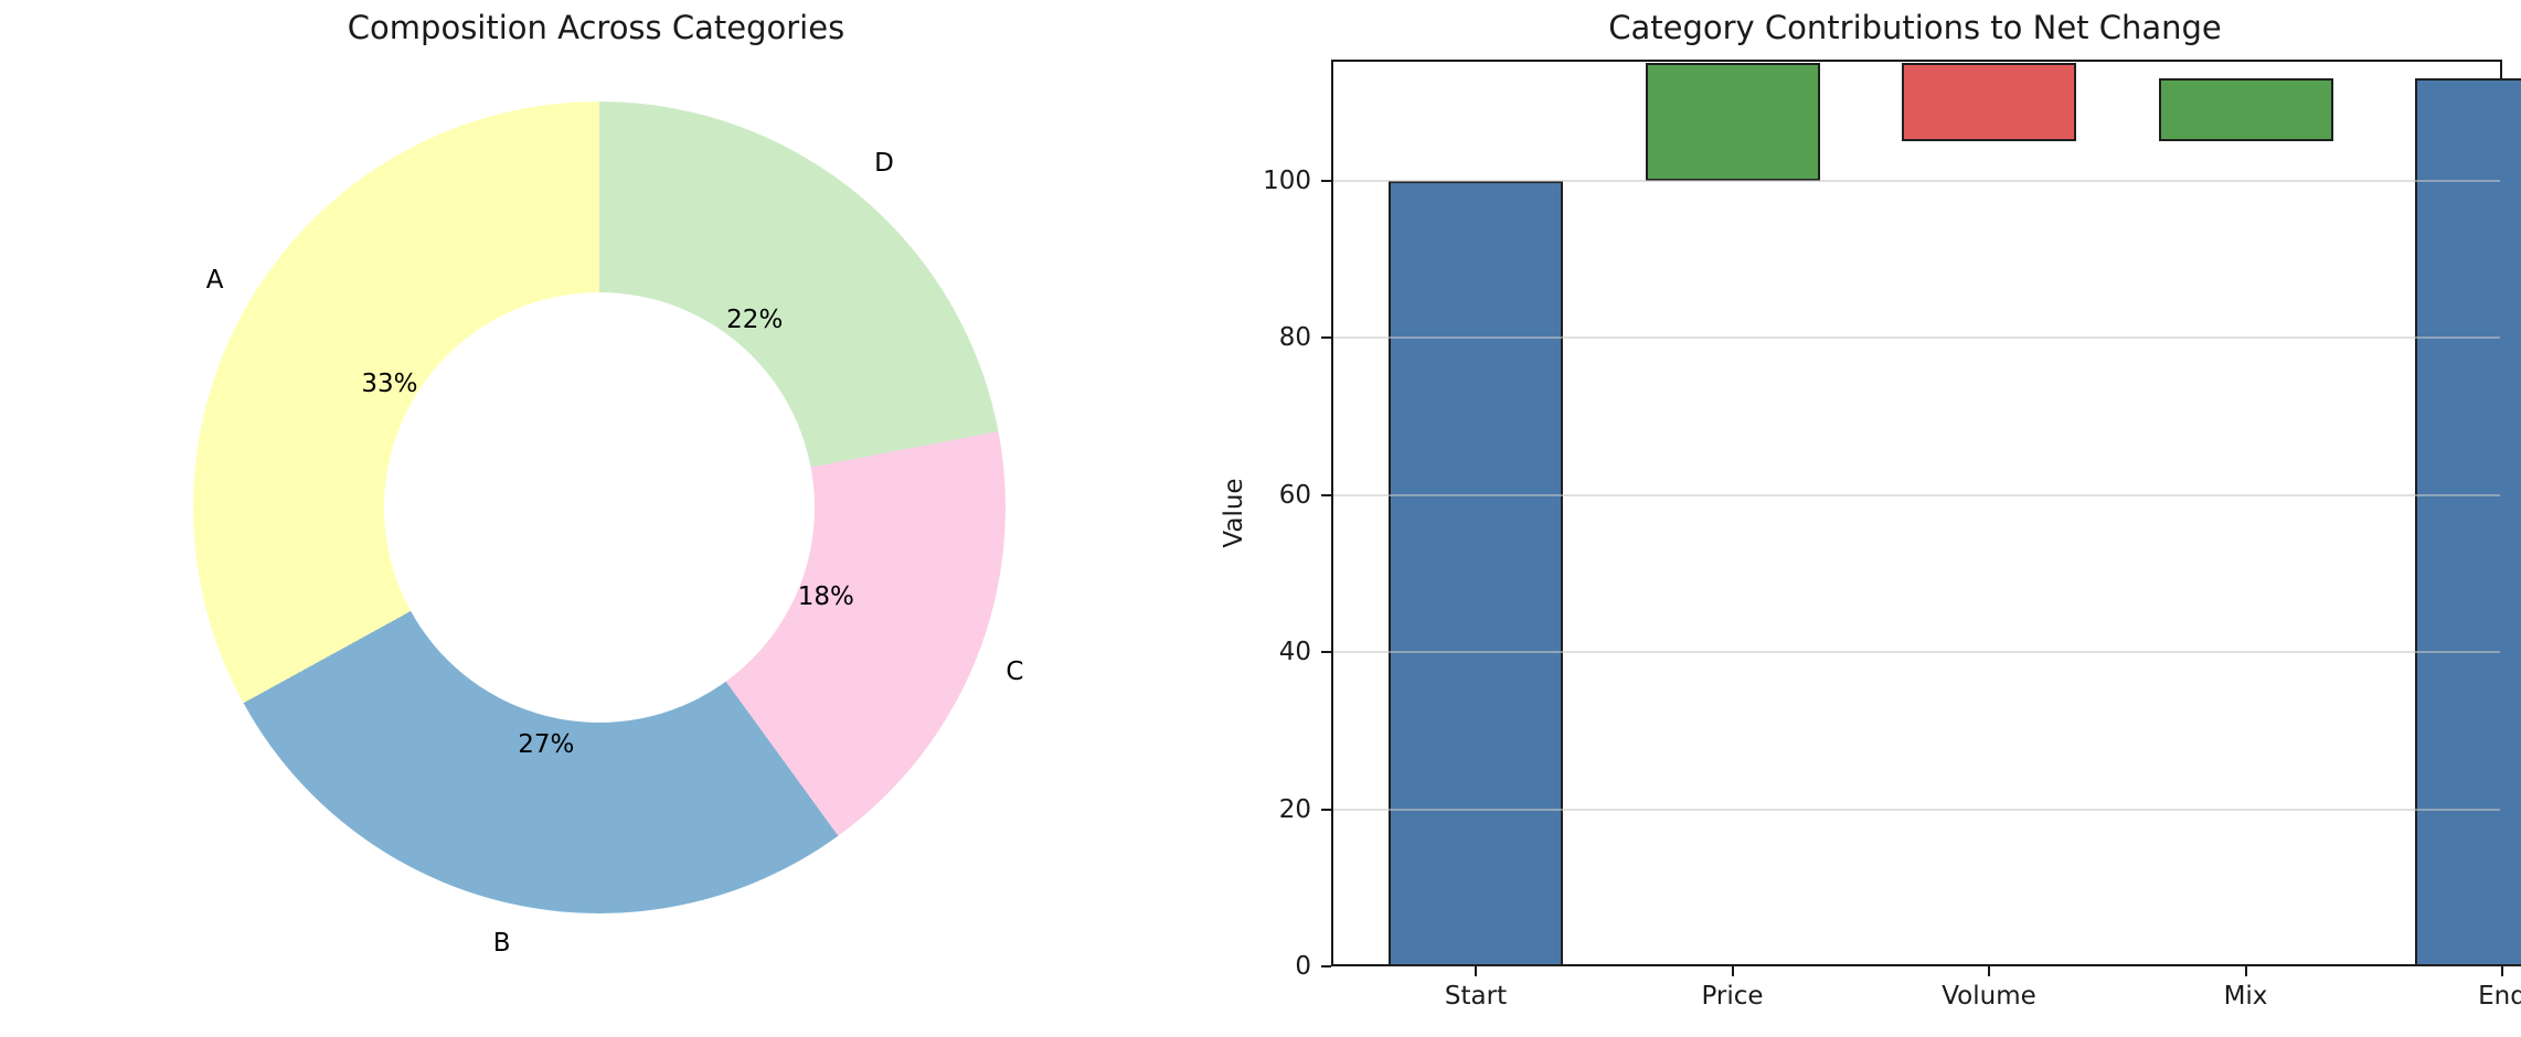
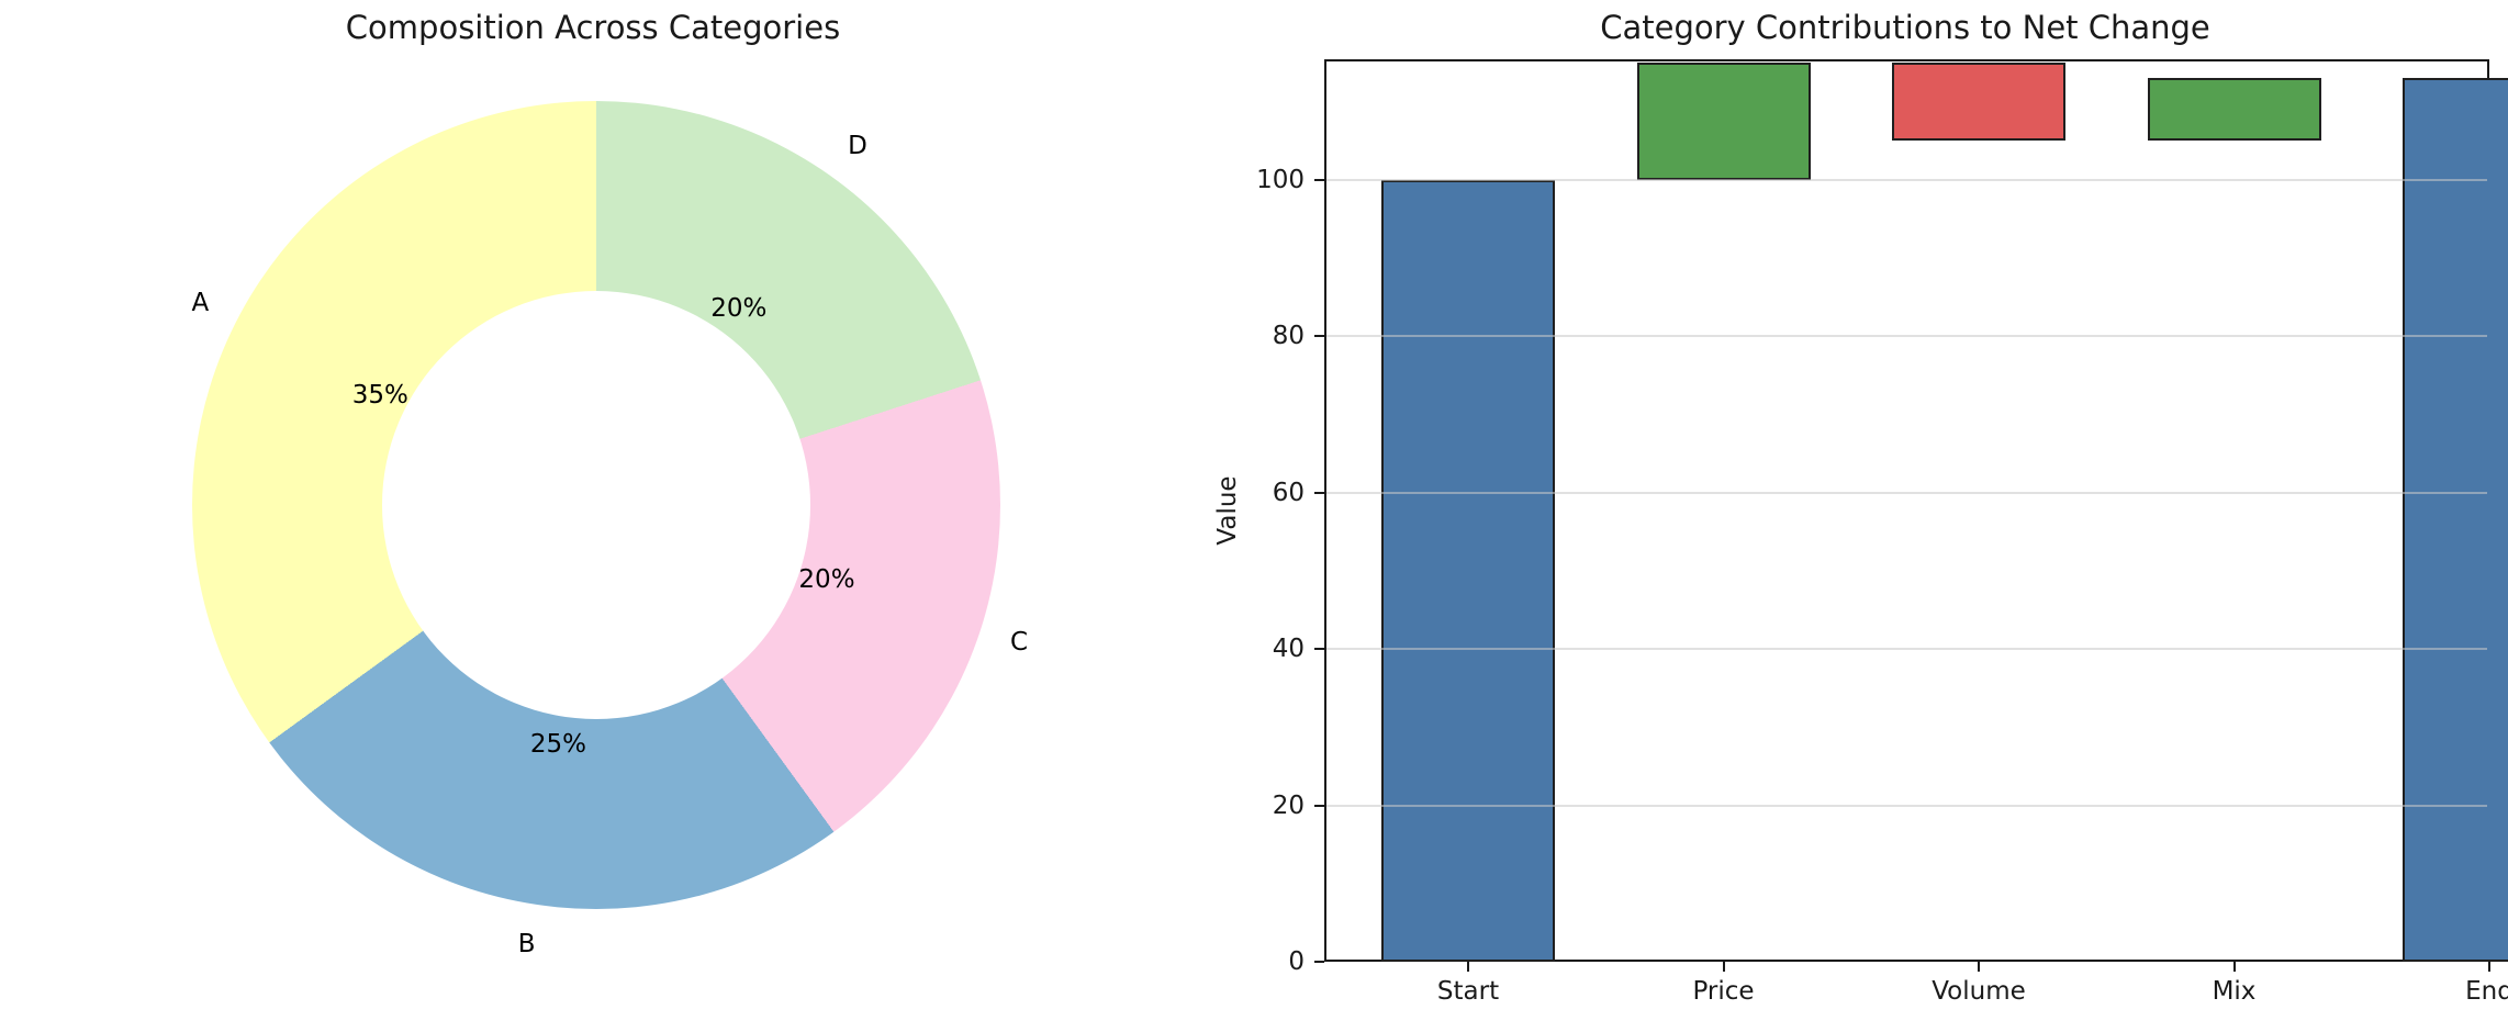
Composition Across Categories/A: 33% -> 35%
Composition Across Categories/B: 27% -> 25%
Composition Across Categories/C: 18% -> 20%
Composition Across Categories/D: 22% -> 20%
